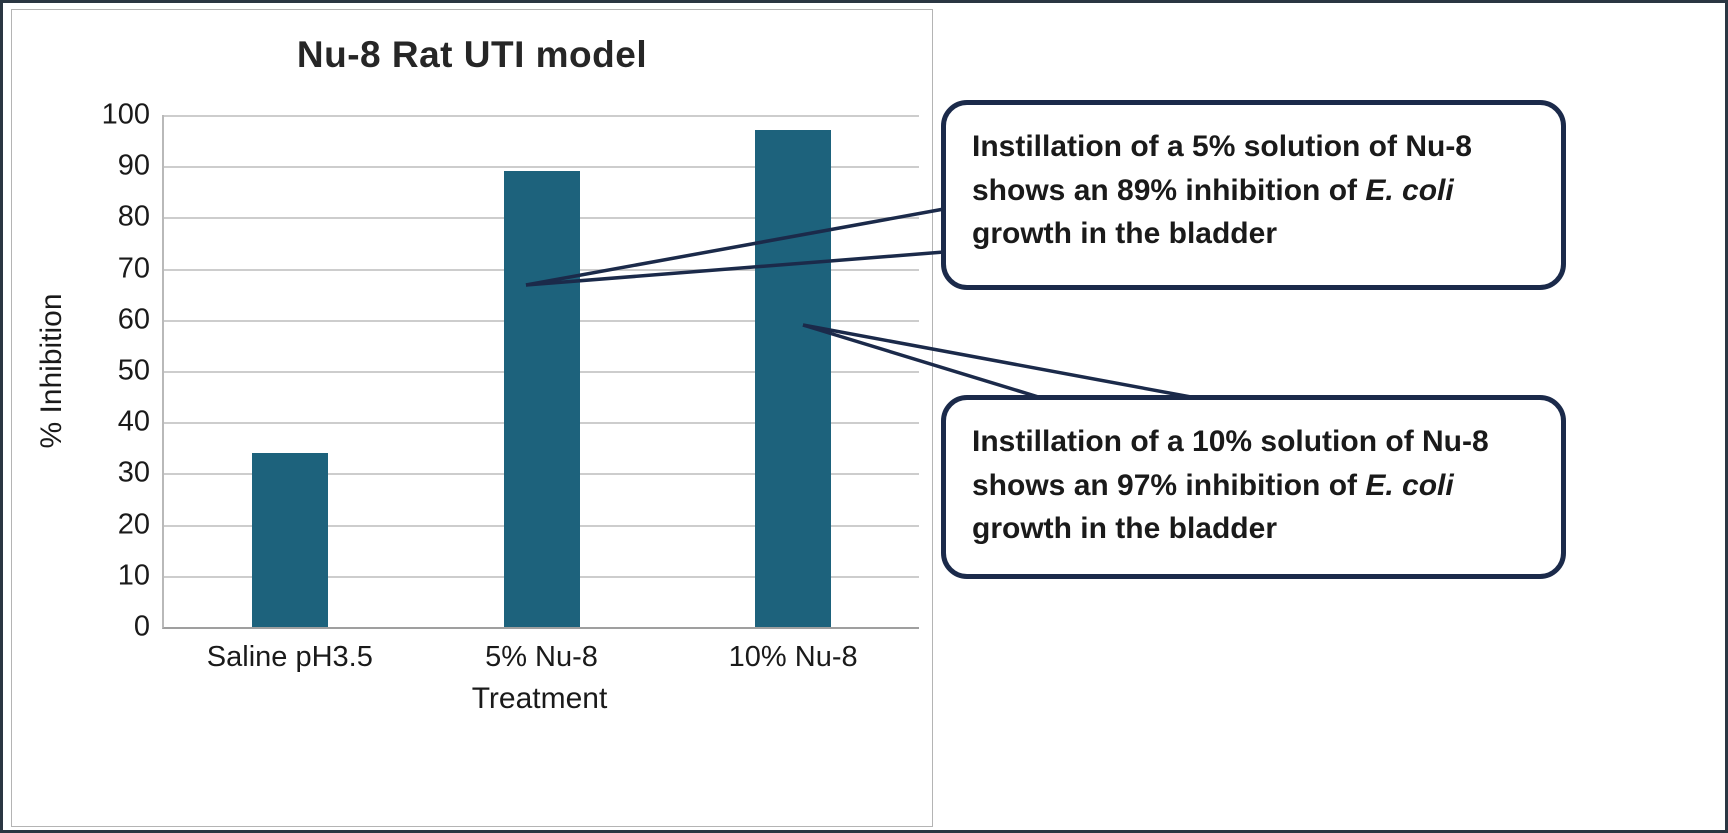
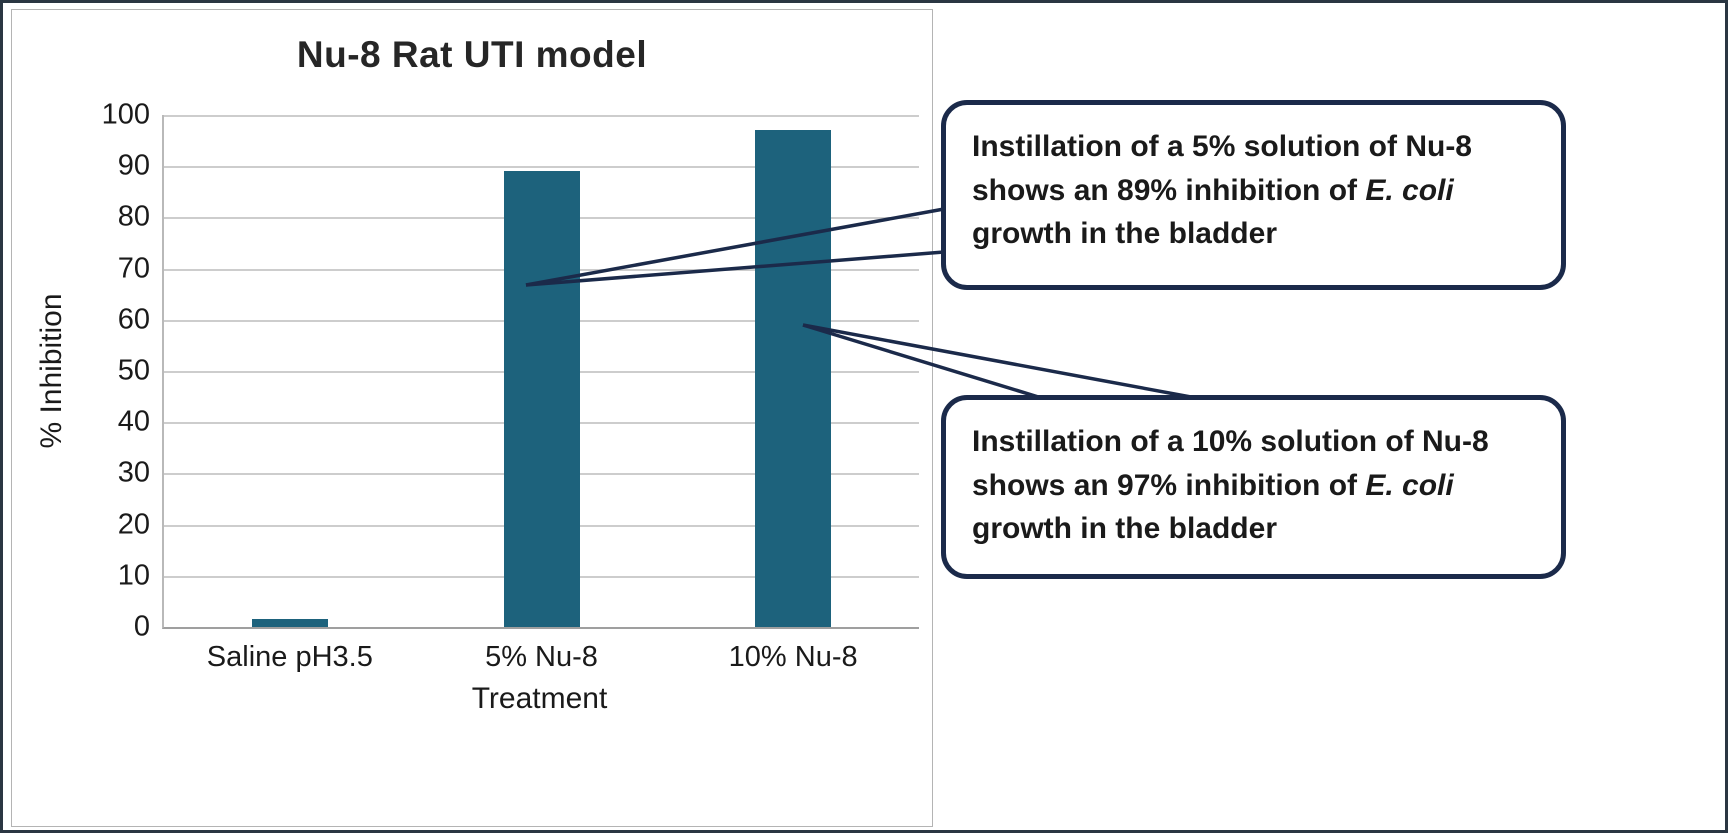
Saline pH3.5: 34 -> 2
